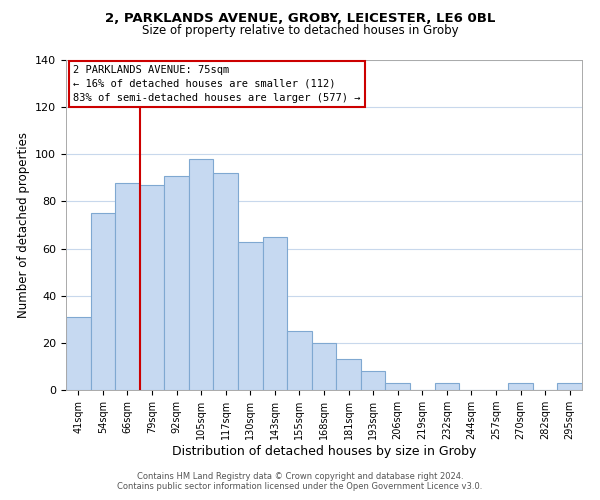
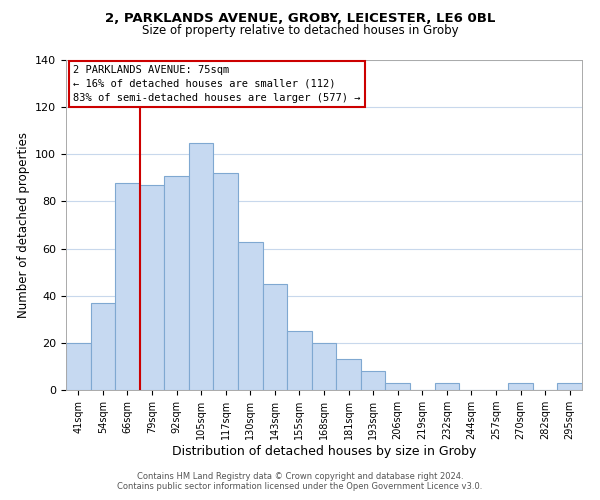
41sqm: 31 -> 20
54sqm: 75 -> 37
105sqm: 98 -> 105
143sqm: 65 -> 45
